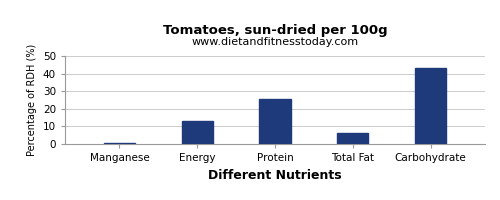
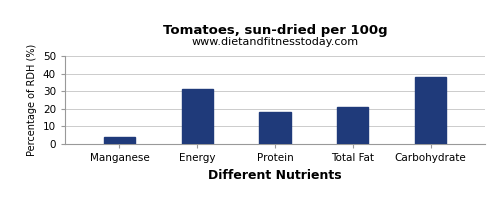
Manganese: 0 -> 4
Energy: 13 -> 31
Protein: 26 -> 18
Total Fat: 6 -> 21
Carbohydrate: 43 -> 38
